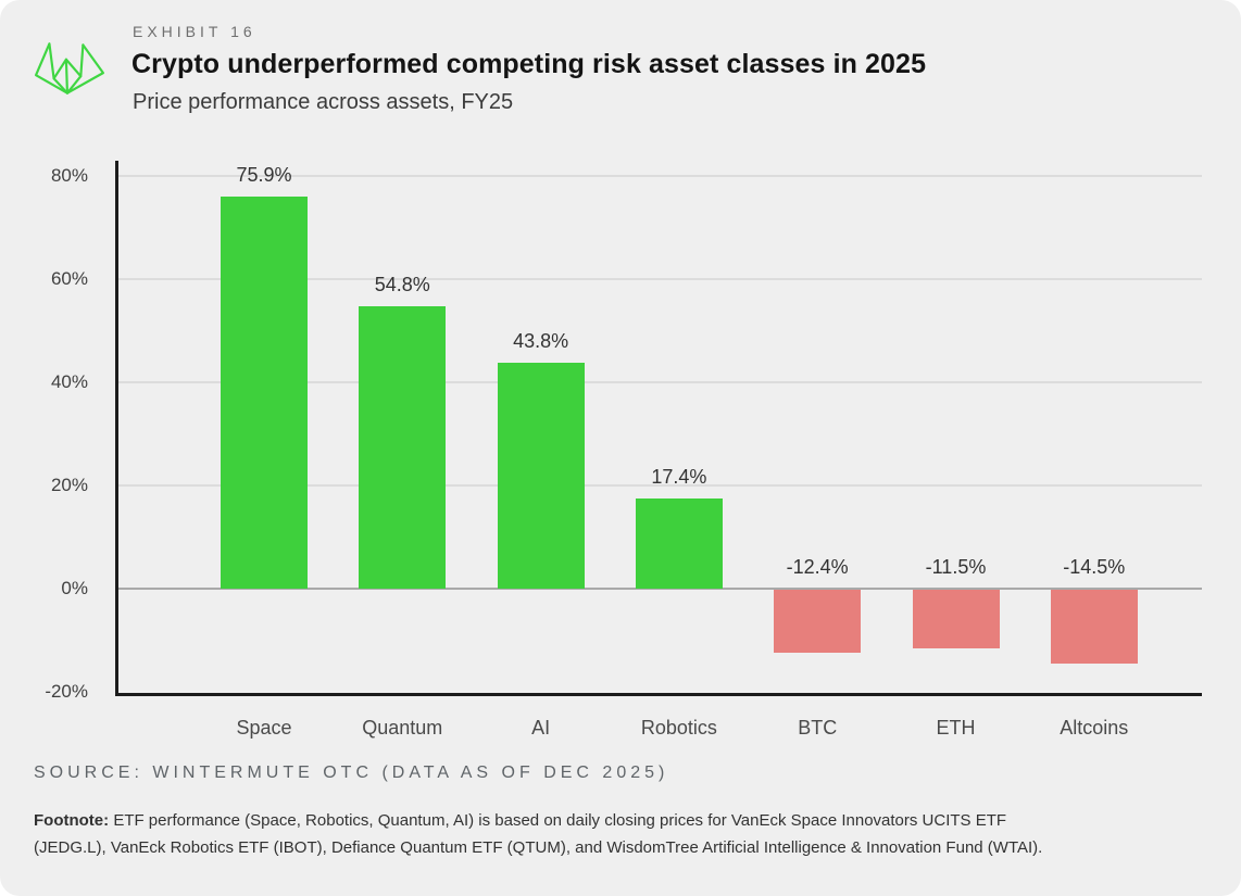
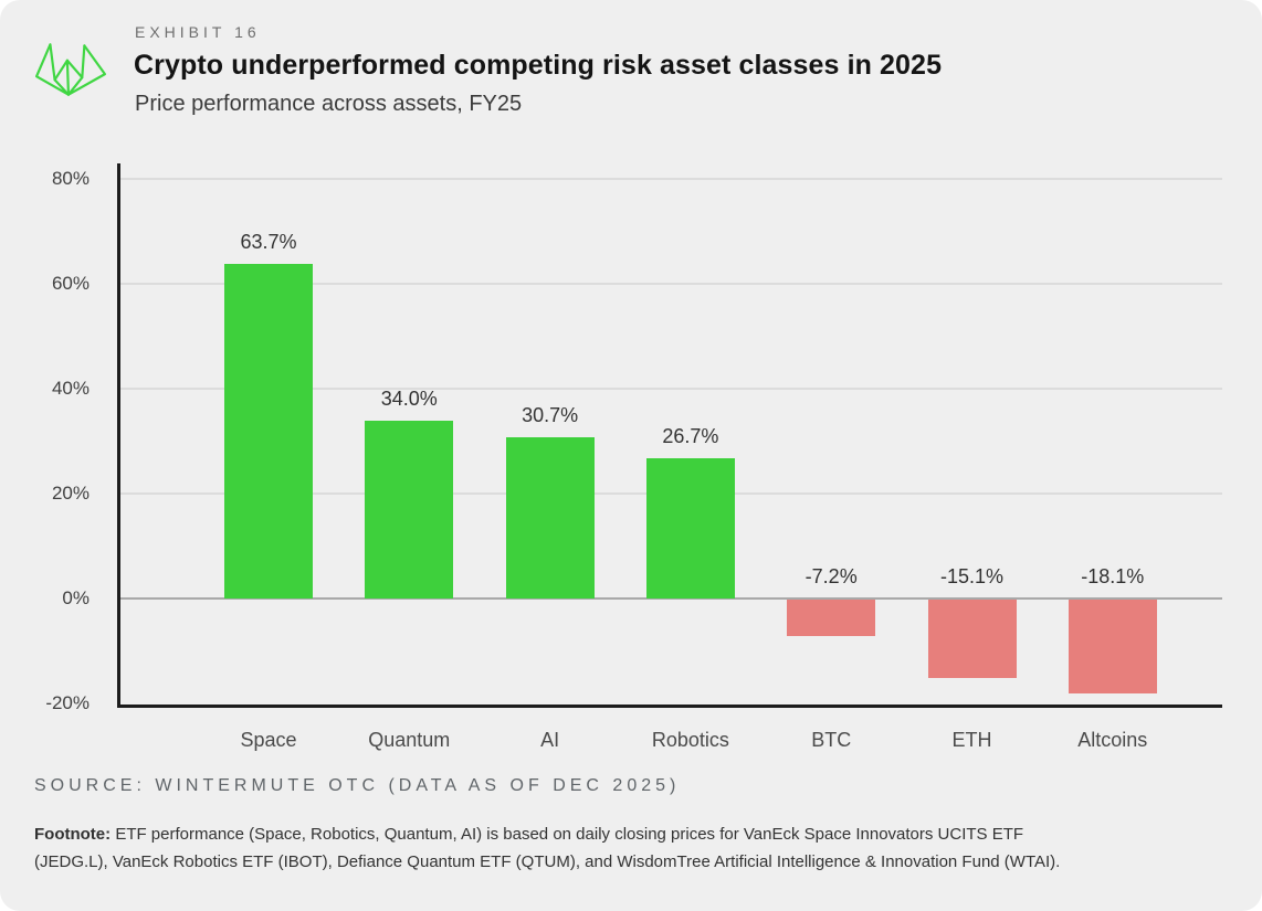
Space: 75.9% -> 63.7%
Quantum: 54.8% -> 34.0%
AI: 43.8% -> 30.7%
Robotics: 17.4% -> 26.7%
BTC: -12.4% -> -7.2%
ETH: -11.5% -> -15.1%
Altcoins: -14.5% -> -18.1%
